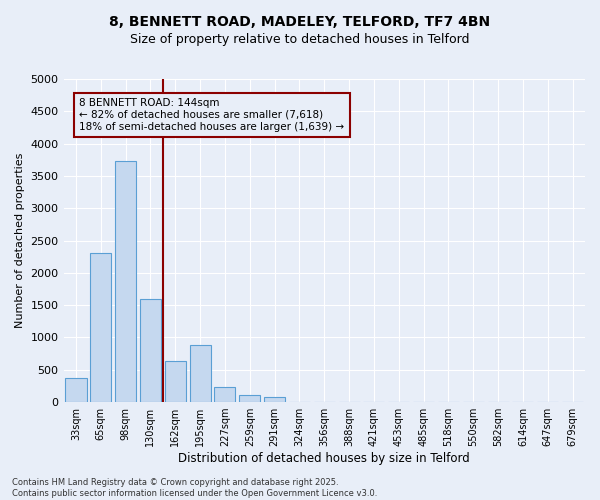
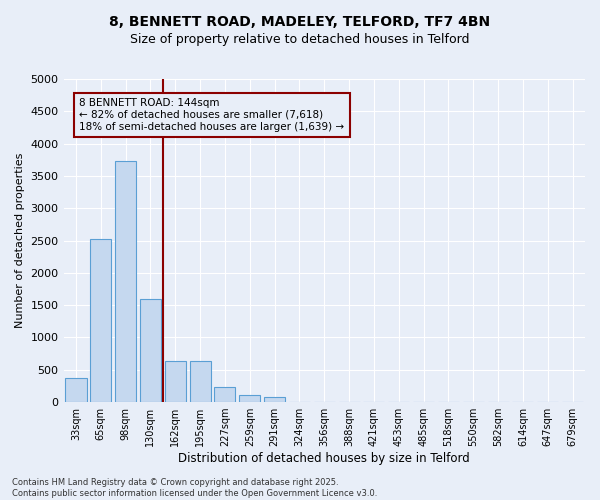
65sqm: 2300 -> 2530
195sqm: 880 -> 630
